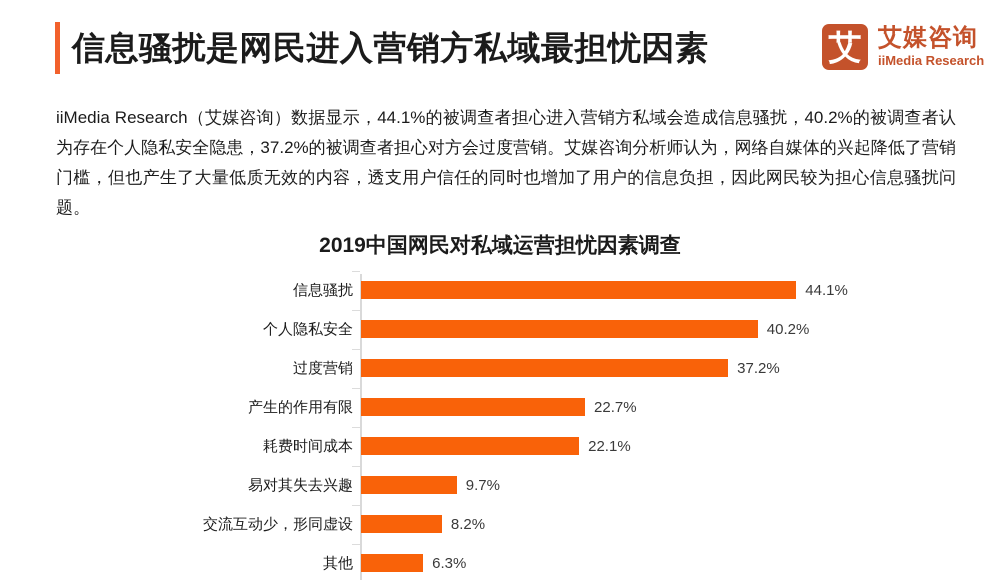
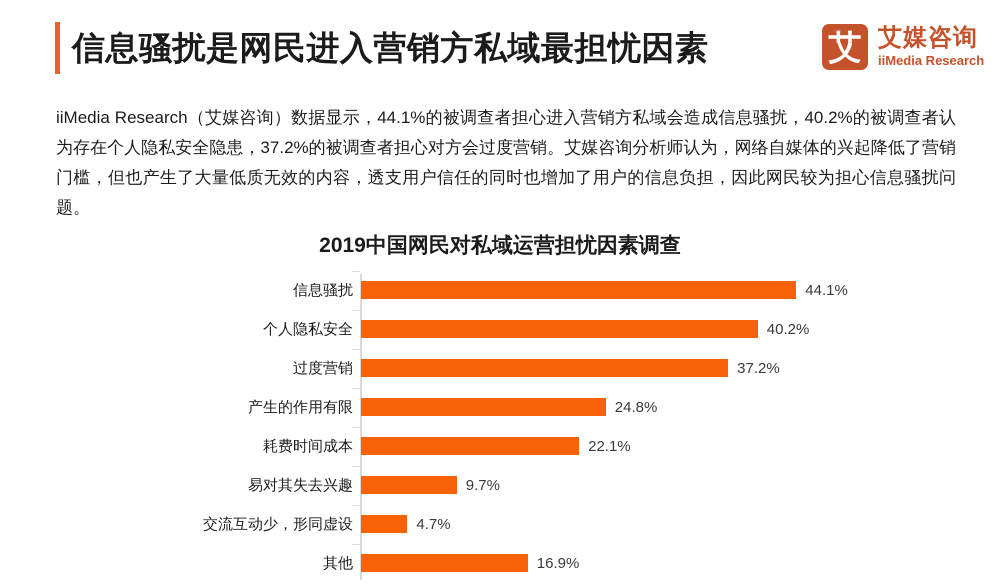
产生的作用有限: 22.7% -> 24.8%
交流互动少，形同虚设: 8.2% -> 4.7%
其他: 6.3% -> 16.9%
